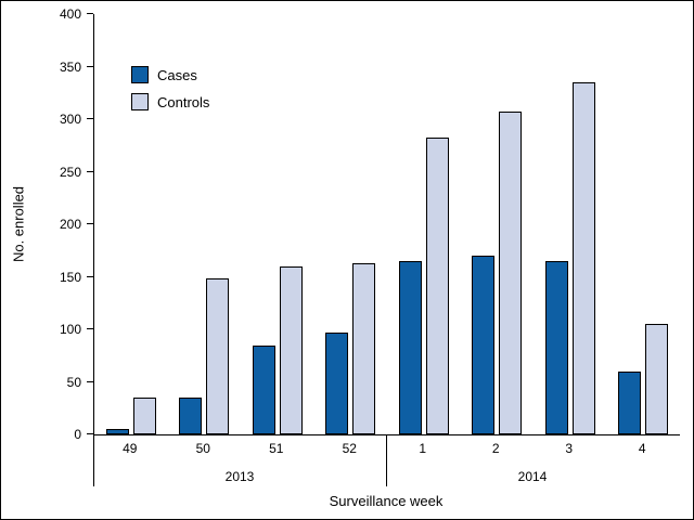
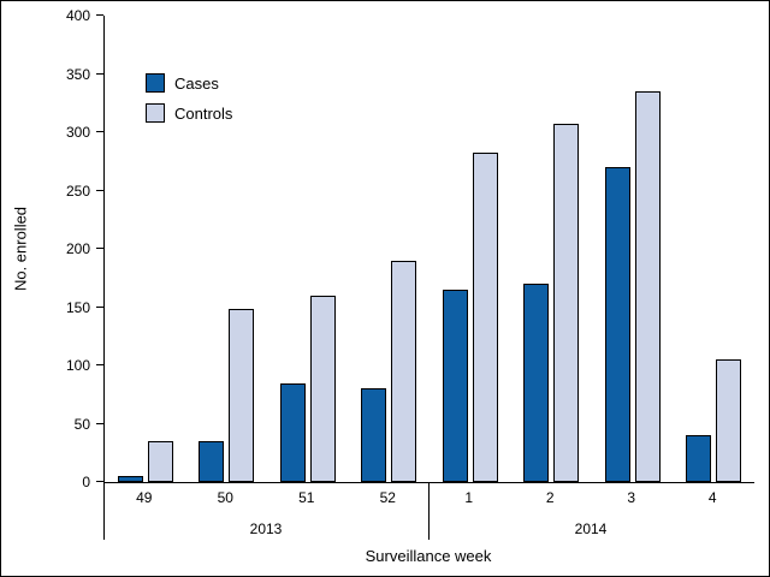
Cases/52: 100 -> 80
Controls/52: 160 -> 190
Cases/3: 160 -> 270
Cases/4: 60 -> 40
